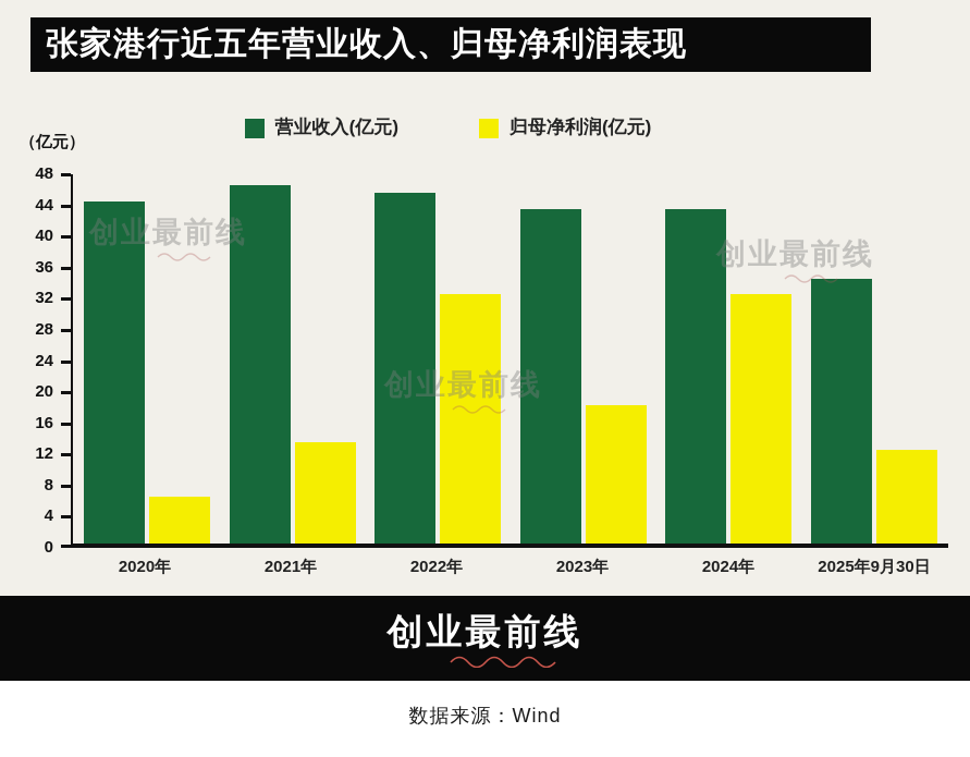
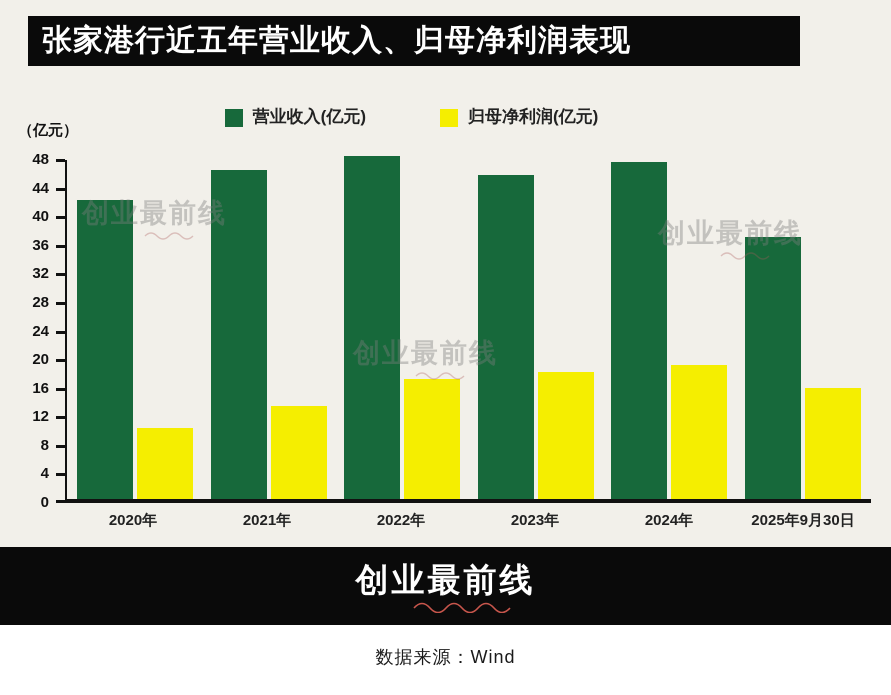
营业收入(亿元)/2020年: 44 -> 42
归母净利润(亿元)/2020年: 6 -> 10
营业收入(亿元)/2022年: 45 -> 48
归母净利润(亿元)/2022年: 32 -> 17
营业收入(亿元)/2023年: 43 -> 45
营业收入(亿元)/2024年: 43 -> 47
归母净利润(亿元)/2024年: 32 -> 19
营业收入(亿元)/2025年9月30日: 34 -> 37
归母净利润(亿元)/2025年9月30日: 12 -> 16
